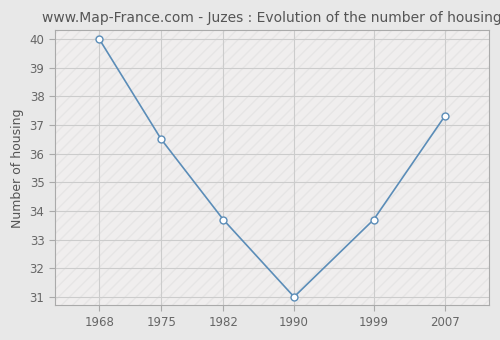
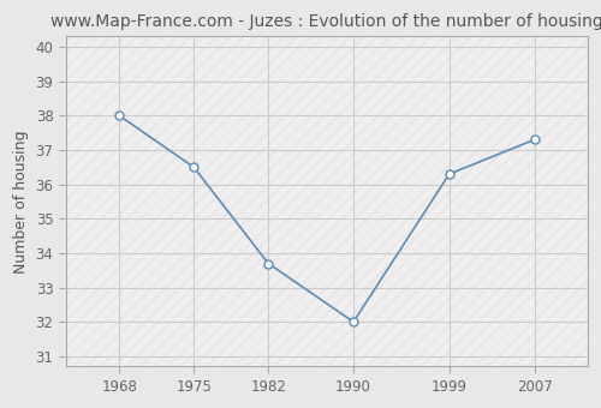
1968: 40.0 -> 38.0
1990: 31.0 -> 32.0
1999: 33.7 -> 36.3
